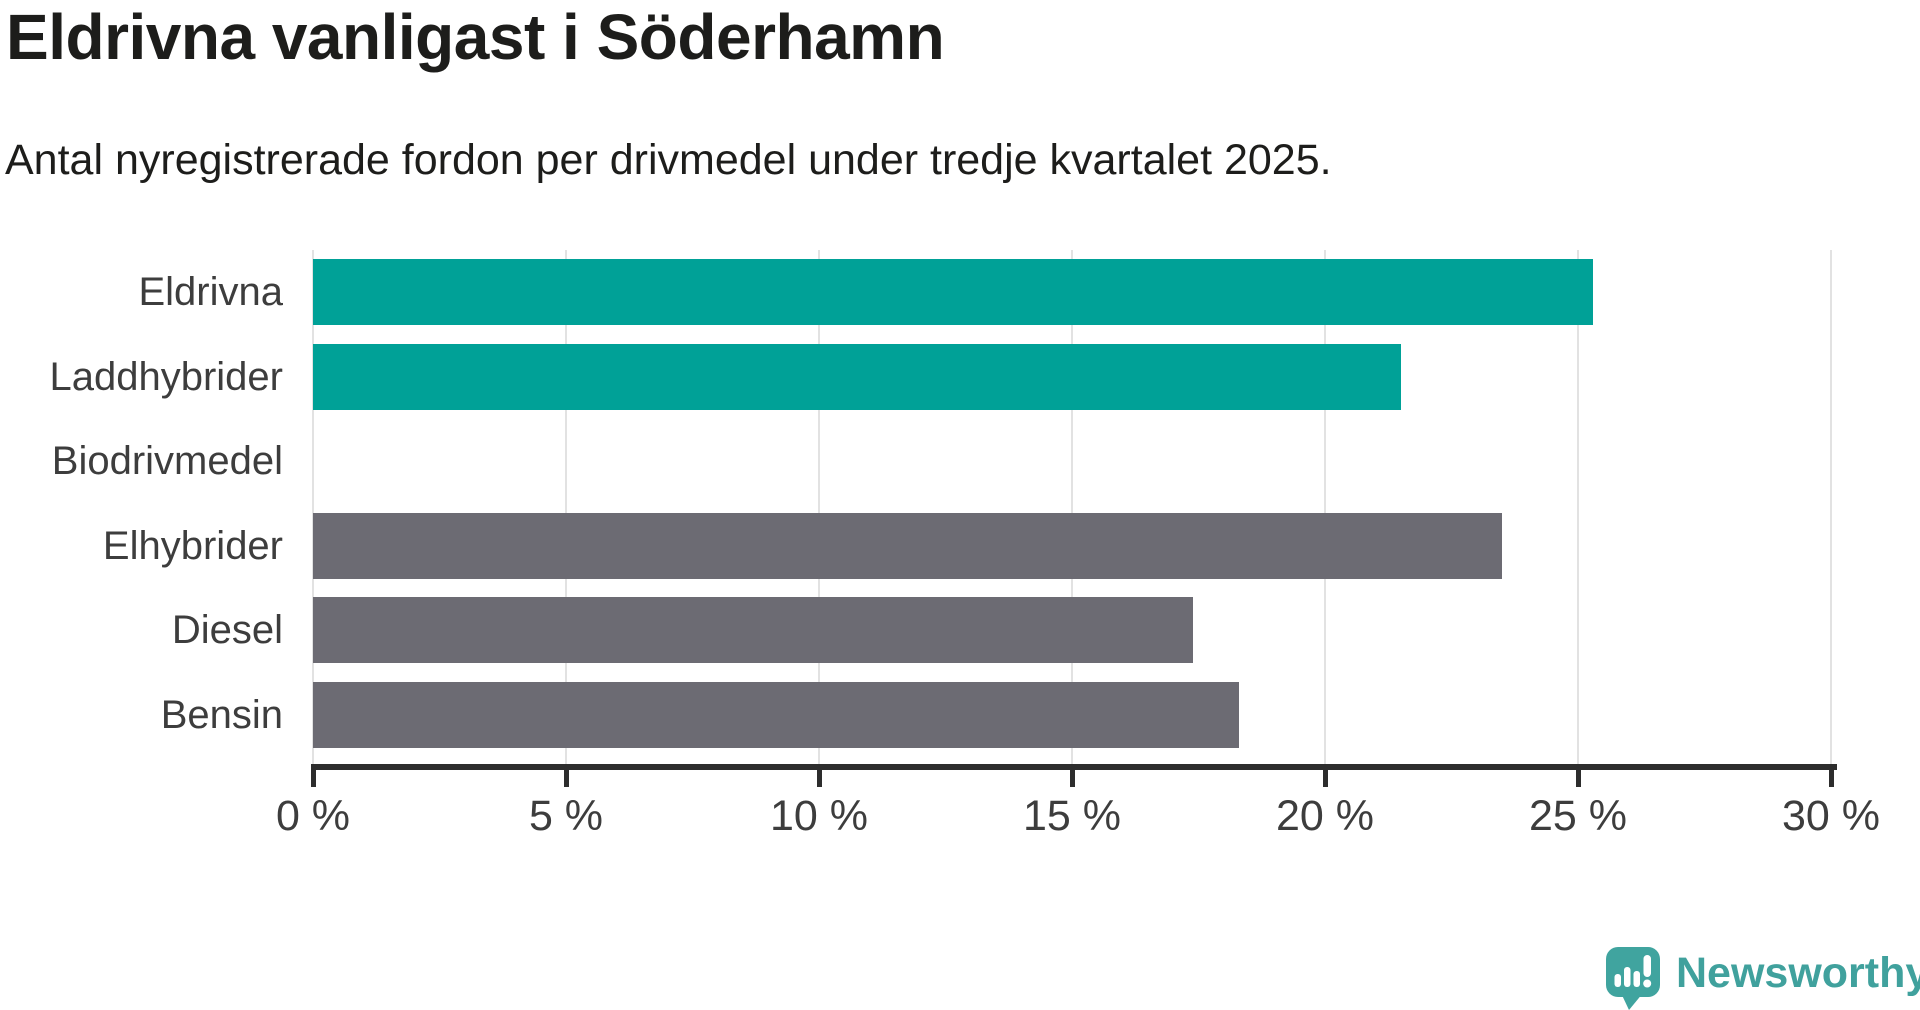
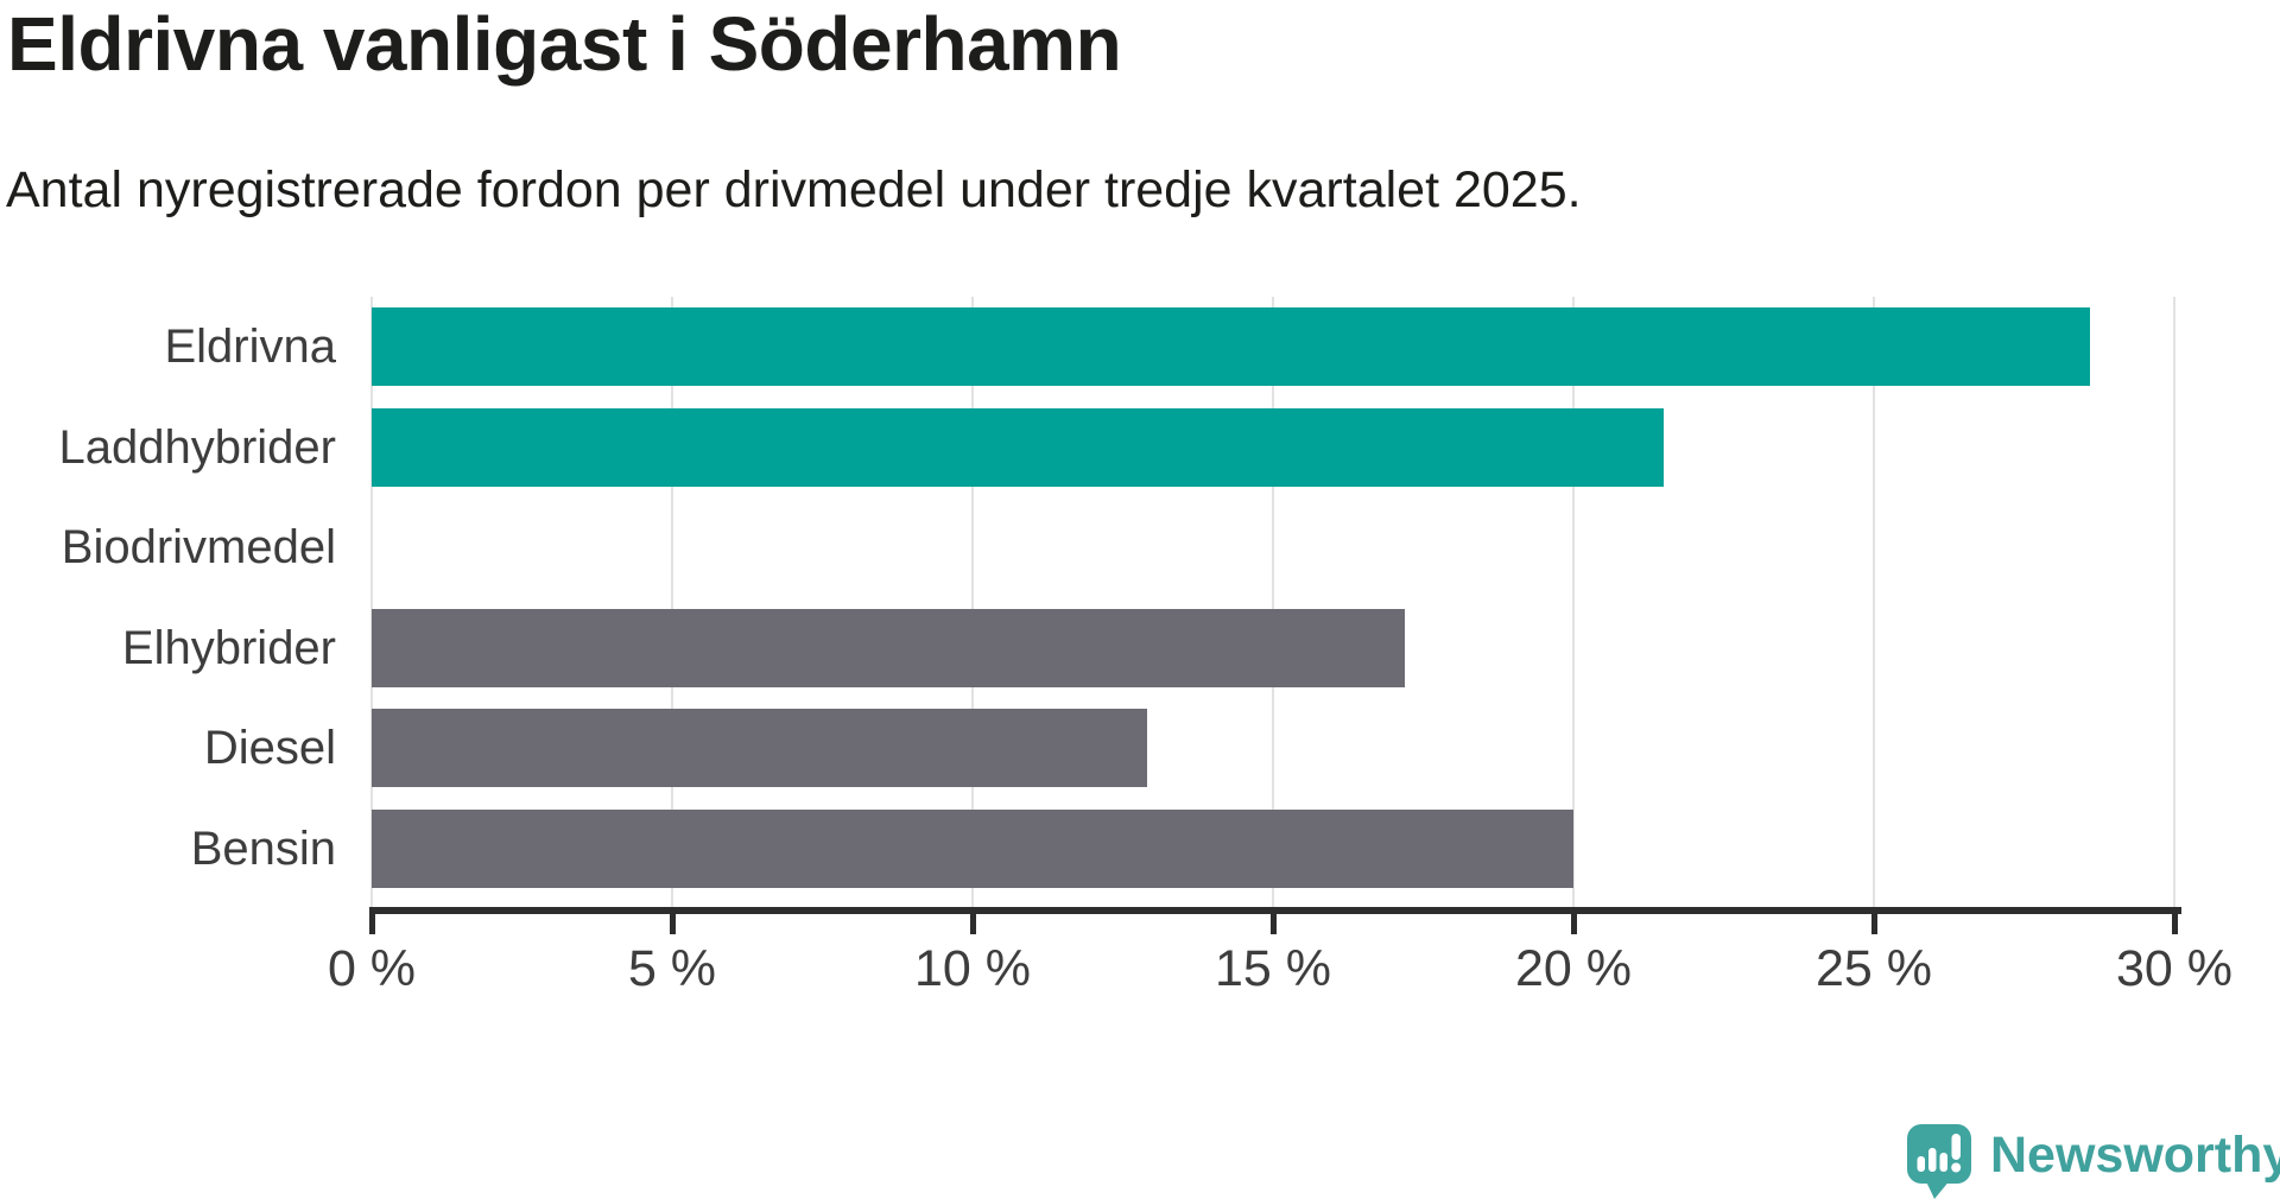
Eldrivna: 25.3% -> 28.6%
Elhybrider: 23.5% -> 17.2%
Diesel: 17.4% -> 12.9%
Bensin: 18.3% -> 20.0%
